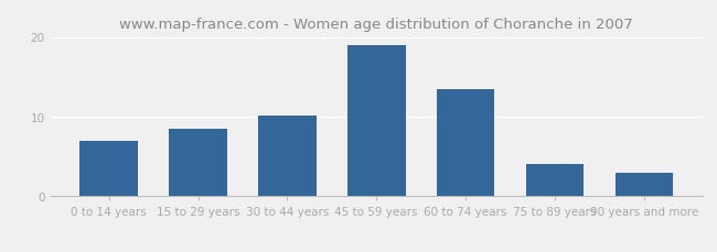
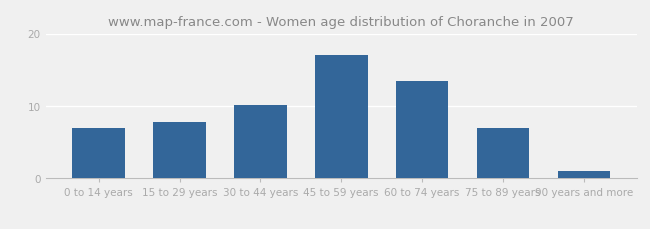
15 to 29 years: 8.5 -> 7.8
45 to 59 years: 19.0 -> 17.0
75 to 89 years: 4.0 -> 7.0
90 years and more: 3.0 -> 1.0
